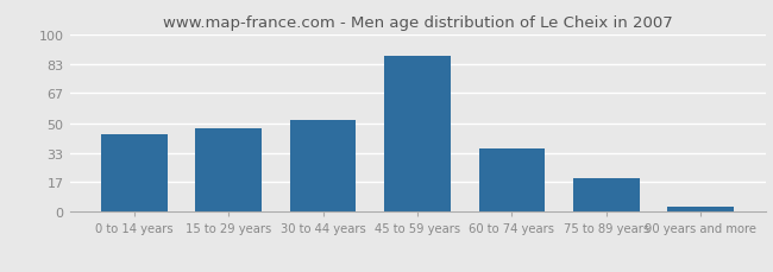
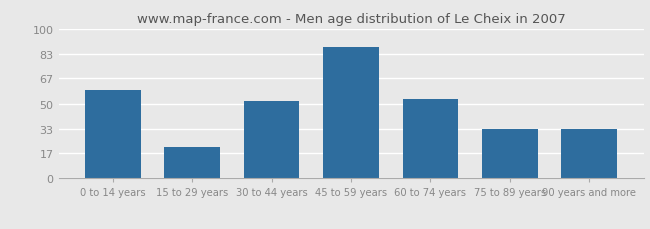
0 to 14 years: 44 -> 59
15 to 29 years: 47 -> 21
60 to 74 years: 36 -> 53
75 to 89 years: 19 -> 33
90 years and more: 3 -> 33
